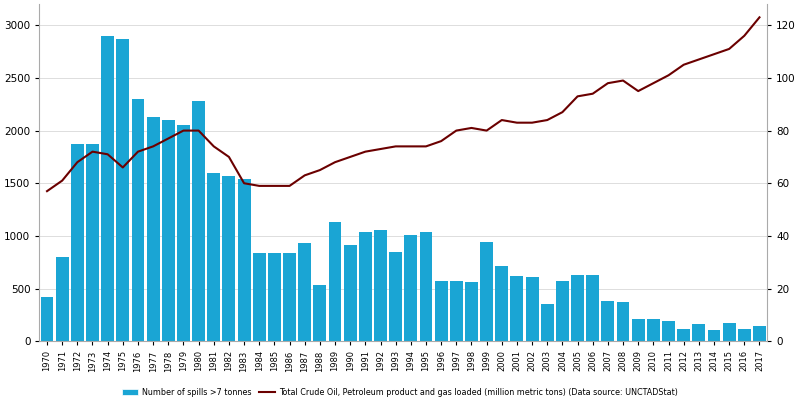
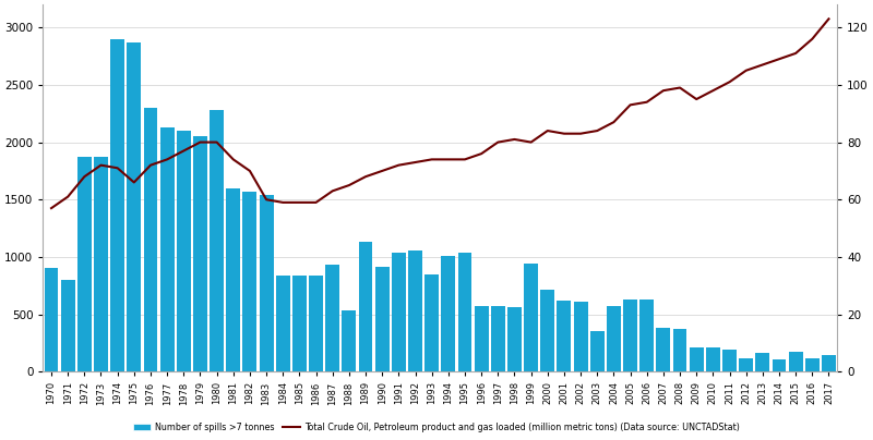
Number of spills >7 tonnes/1970: 420 -> 900
